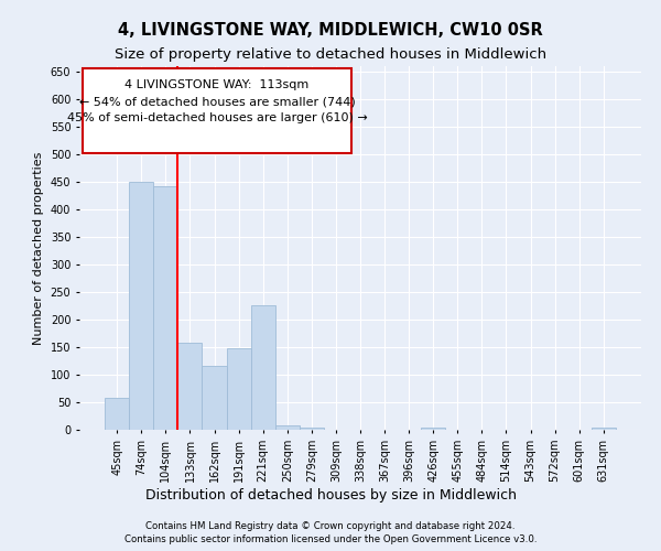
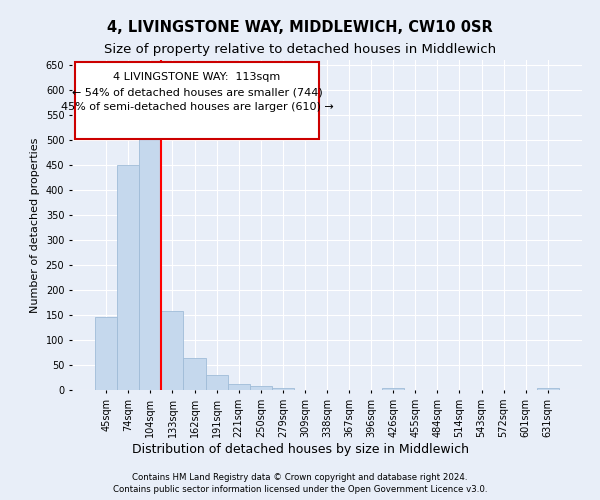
45sqm: 58 -> 147
104sqm: 442 -> 507
162sqm: 116 -> 65
191sqm: 148 -> 30
221sqm: 226 -> 13
